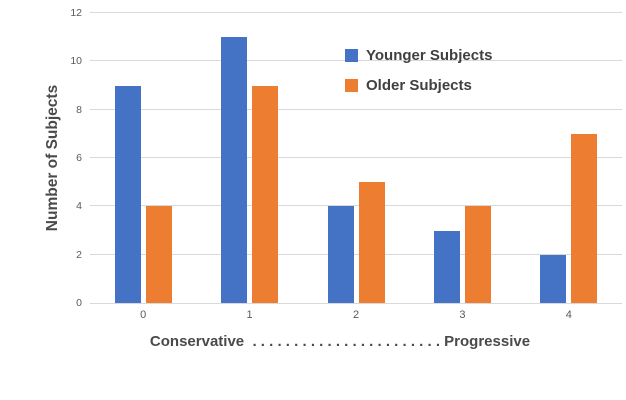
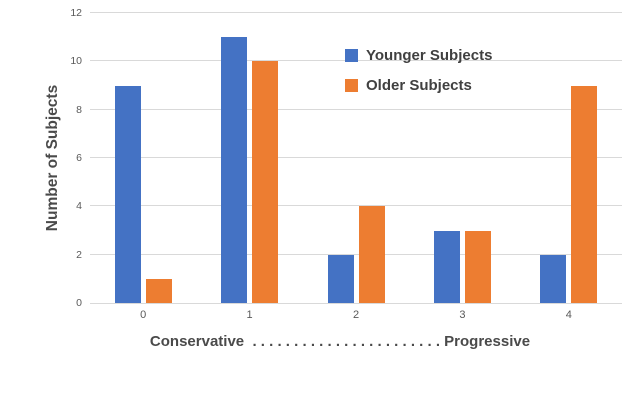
Older Subjects/0: 4 -> 1
Older Subjects/1: 9 -> 10
Younger Subjects/2: 4 -> 2
Older Subjects/2: 5 -> 4
Older Subjects/3: 4 -> 3
Older Subjects/4: 7 -> 9
